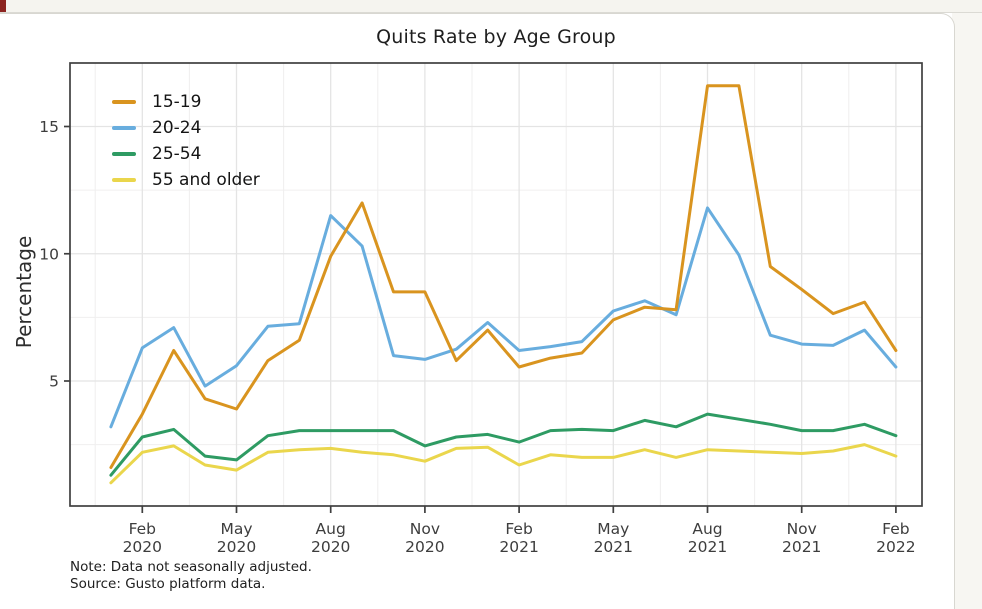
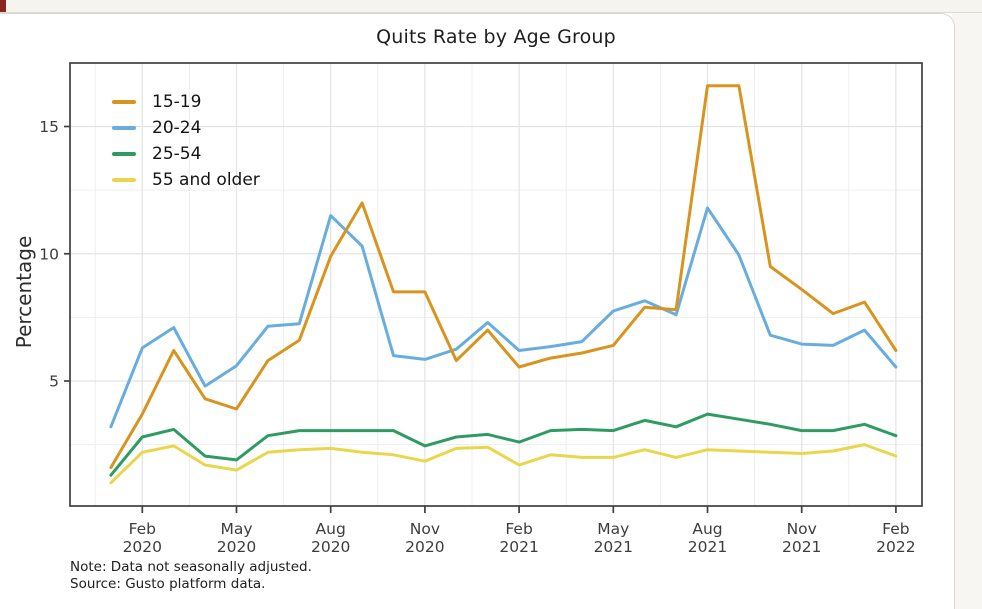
15-19/May 2021: 7.4 -> 6.4
